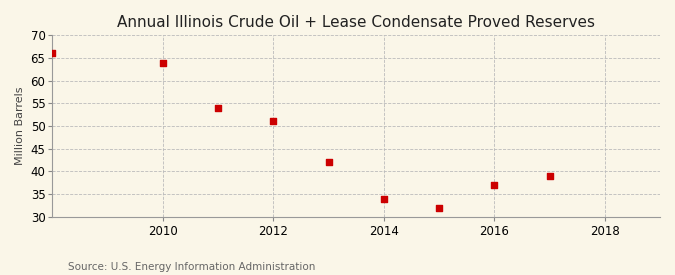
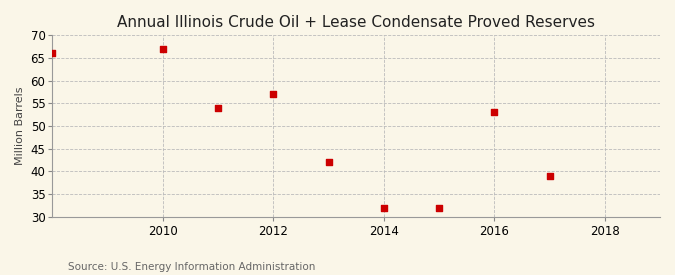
2010: 64 -> 67
2012: 51 -> 57
2014: 34 -> 32
2016: 37 -> 53
